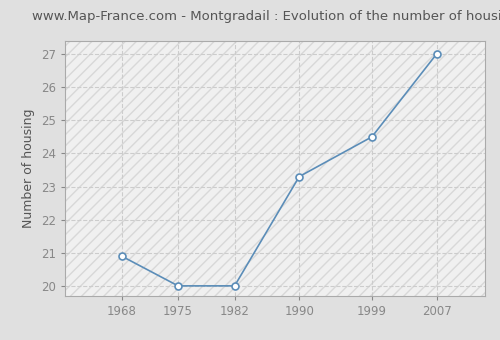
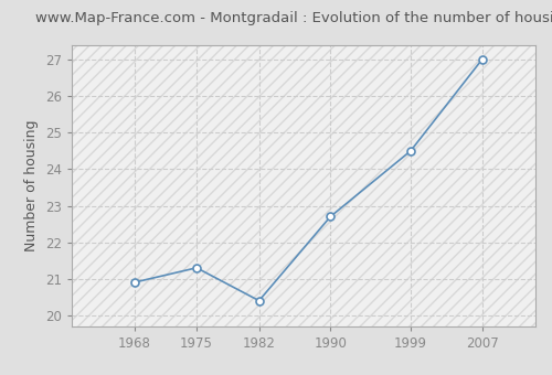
1975: 20.0 -> 21.3
1982: 20.0 -> 20.4
1990: 23.3 -> 22.7
